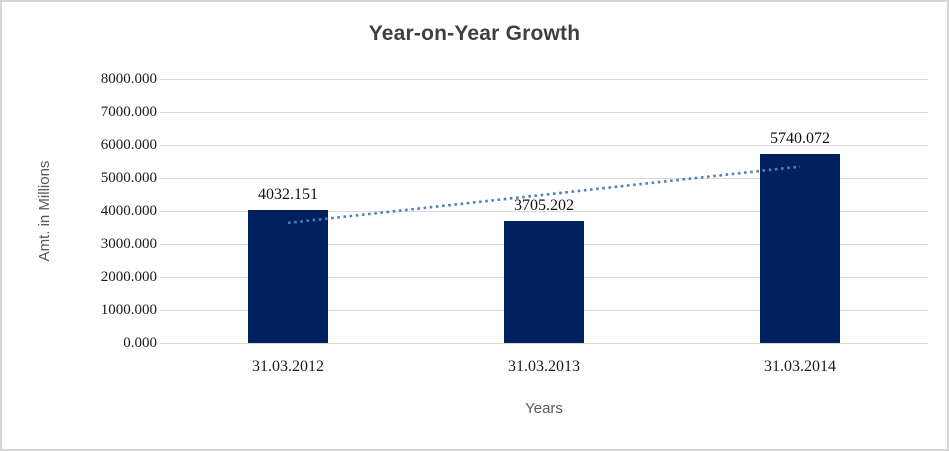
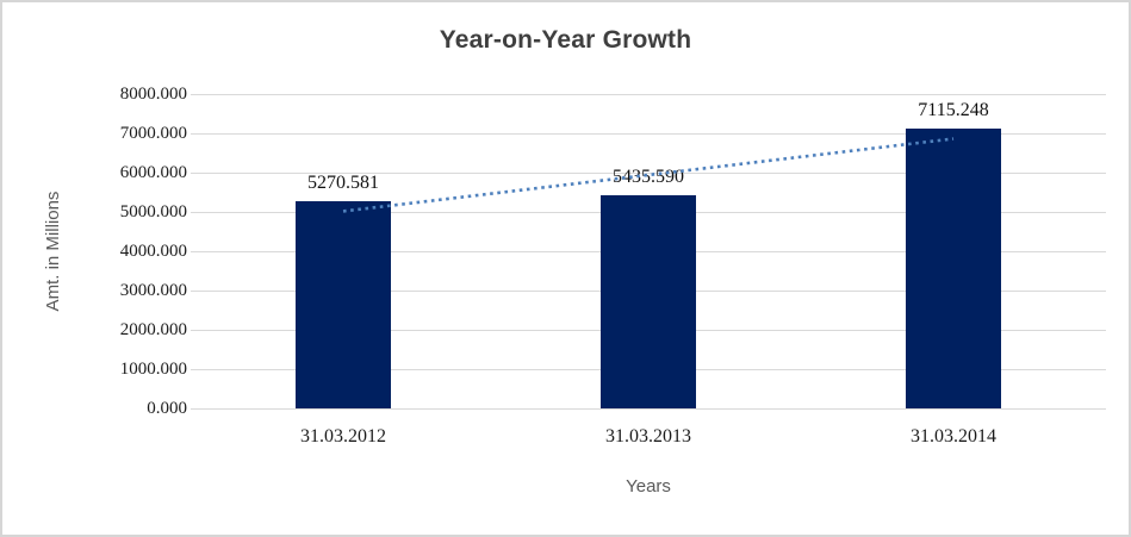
31.03.2012: 4032.151 -> 5270.581
31.03.2013: 3705.202 -> 5435.590
31.03.2014: 5740.072 -> 7115.248
